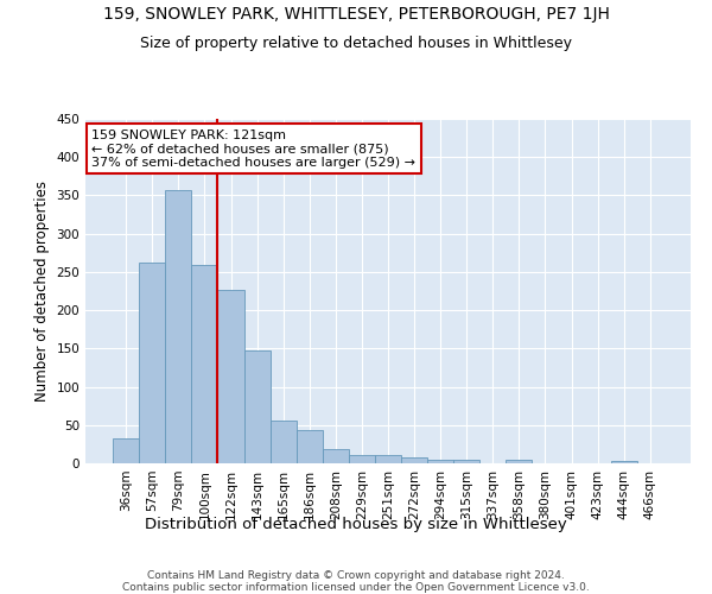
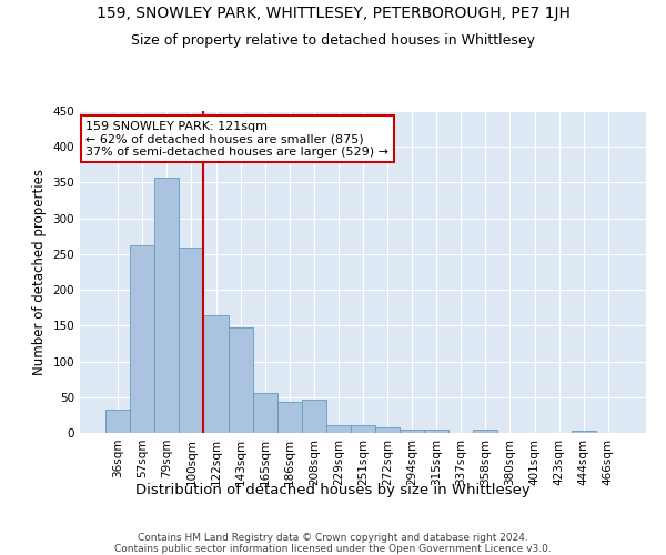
122sqm: 226 -> 164
208sqm: 19 -> 46
